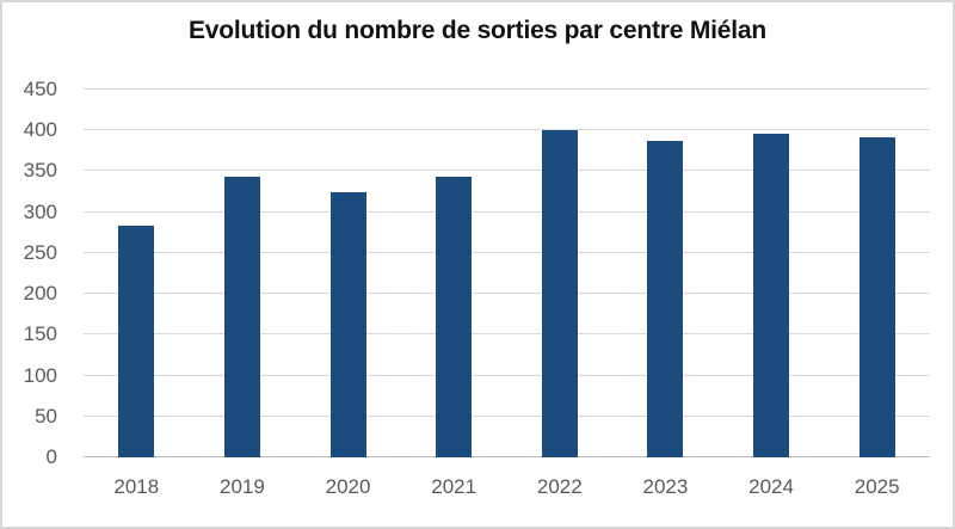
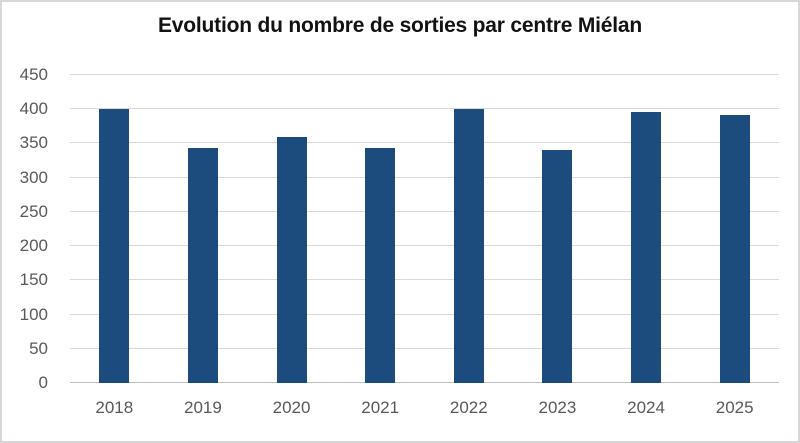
2018: 280 -> 400
2020: 320 -> 360
2023: 390 -> 340
